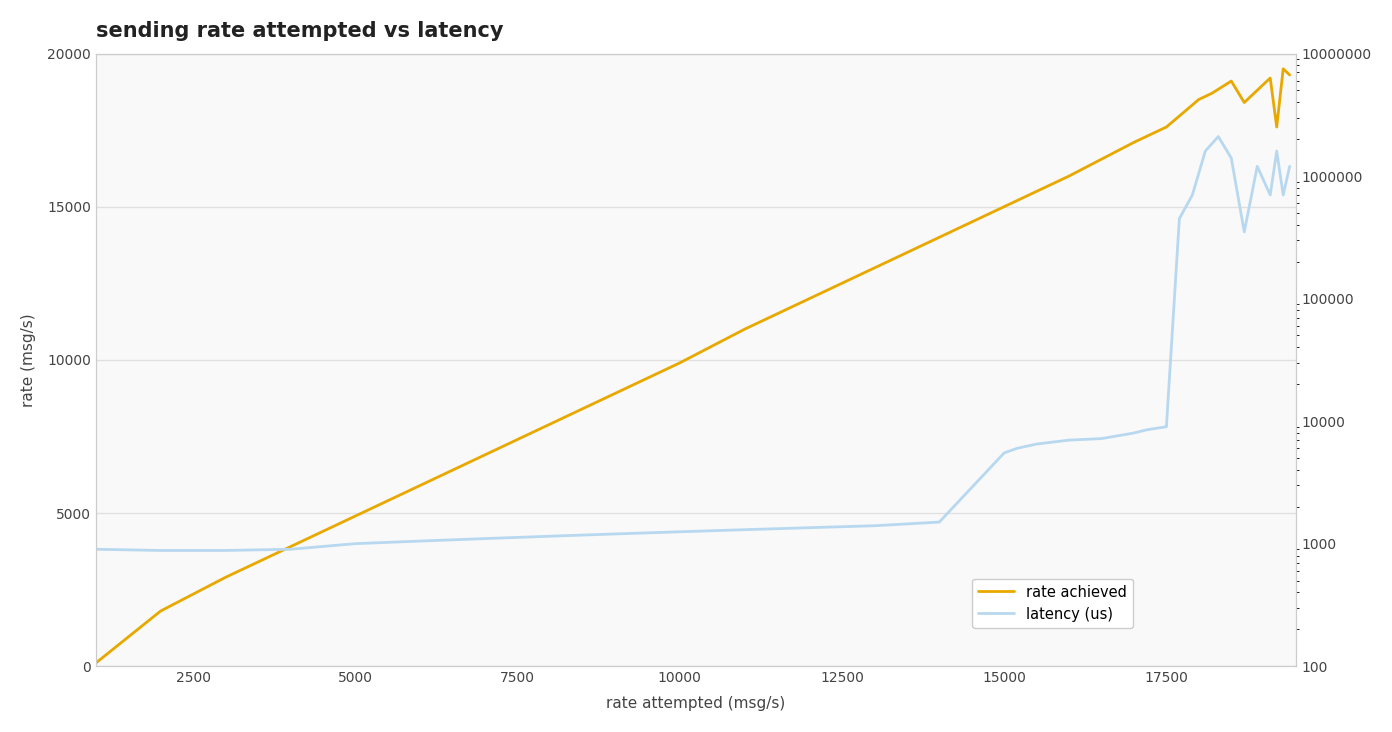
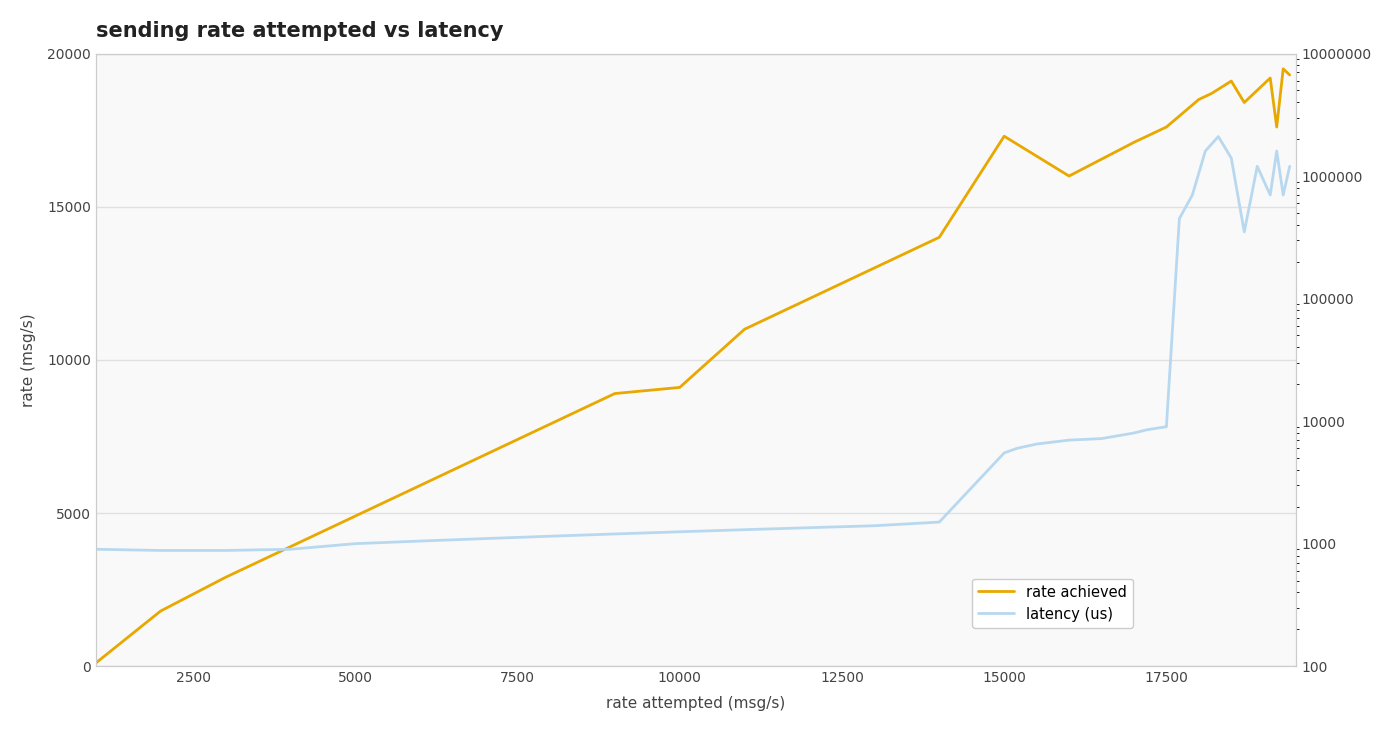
rate achieved/10000: 9900 -> 9100
rate achieved/15000: 15000 -> 17300
